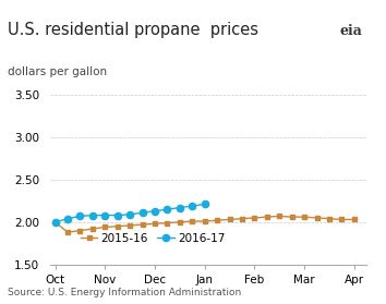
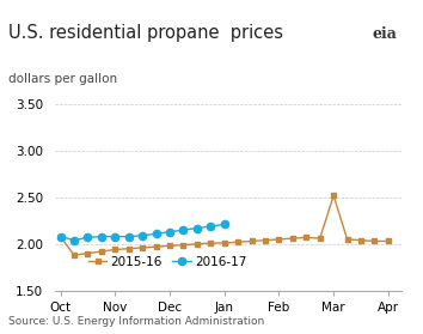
2015-16/Oct: 2.00 -> 2.08
2016-17/Oct: 2.00 -> 2.08
2015-16/Mar: 2.06 -> 2.52
